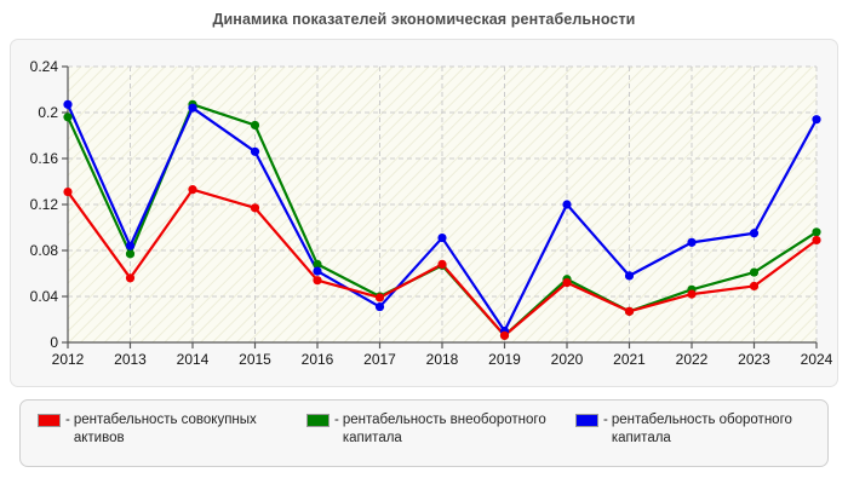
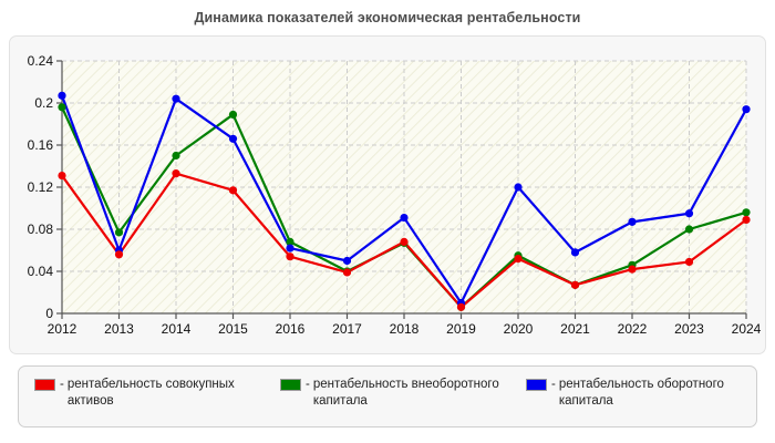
рентабельность оборотного капитала/2013: 0.08 -> 0.06
рентабельность внеоборотного капитала/2014: 0.21 -> 0.15
рентабельность оборотного капитала/2017: 0.03 -> 0.05
рентабельность внеоборотного капитала/2023: 0.06 -> 0.08
